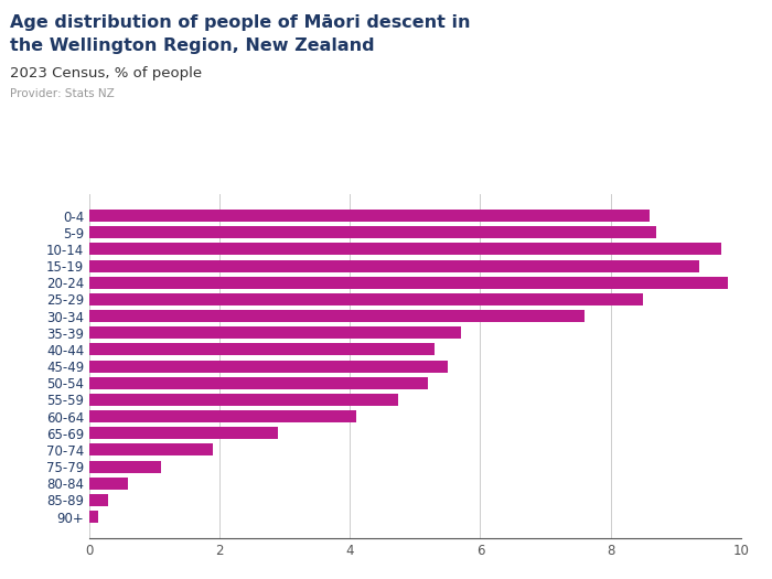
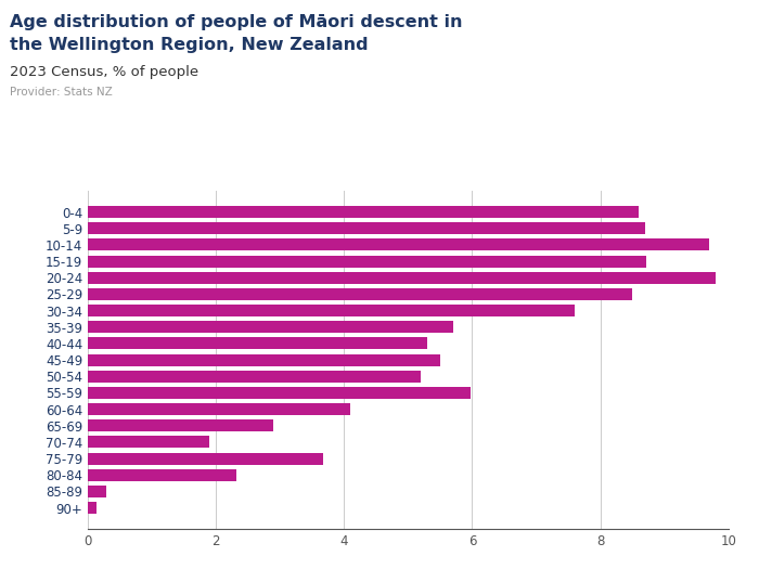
15-19: 9.35 -> 8.72
55-59: 4.75 -> 5.98
75-79: 1.10 -> 3.68
80-84: 0.60 -> 2.32
